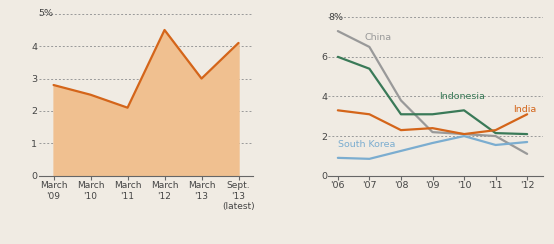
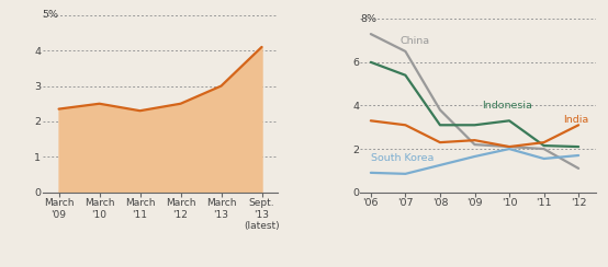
March '09: 2.80 -> 2.35
March '11: 2.10 -> 2.30
March '12: 4.50 -> 2.50
